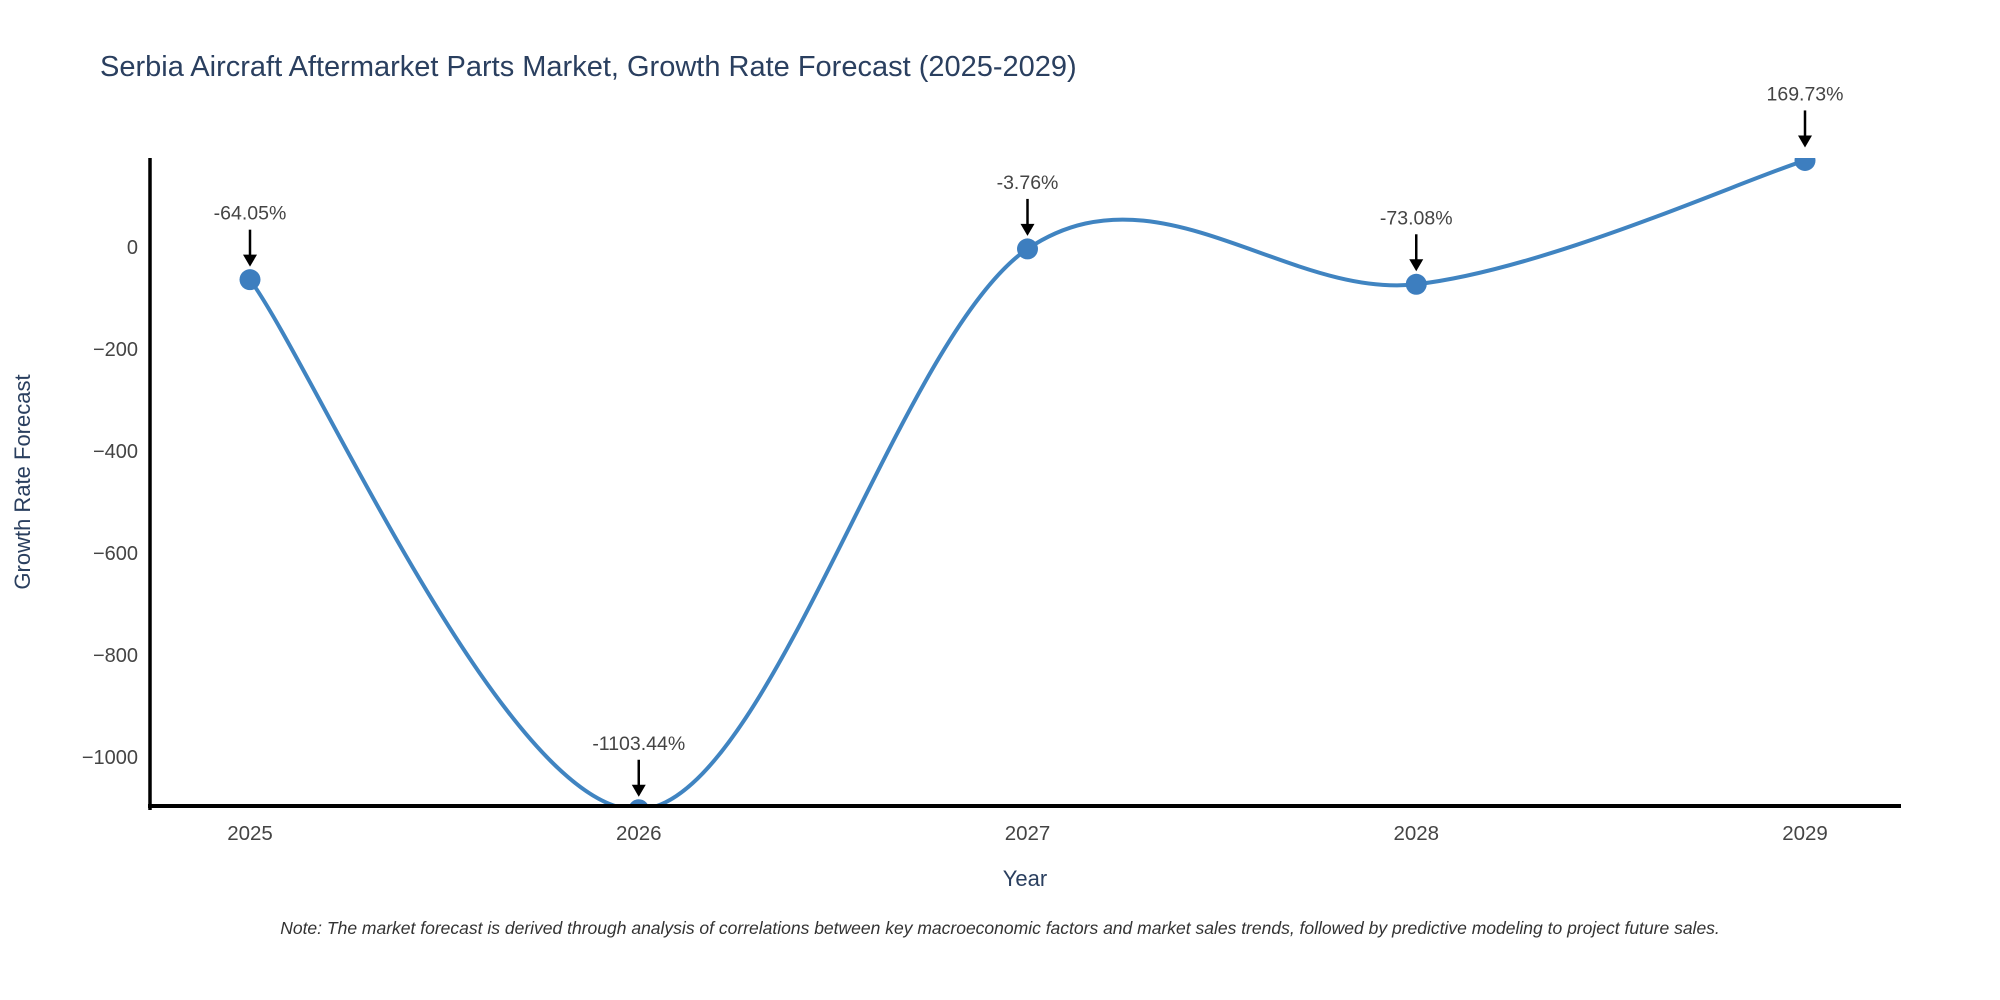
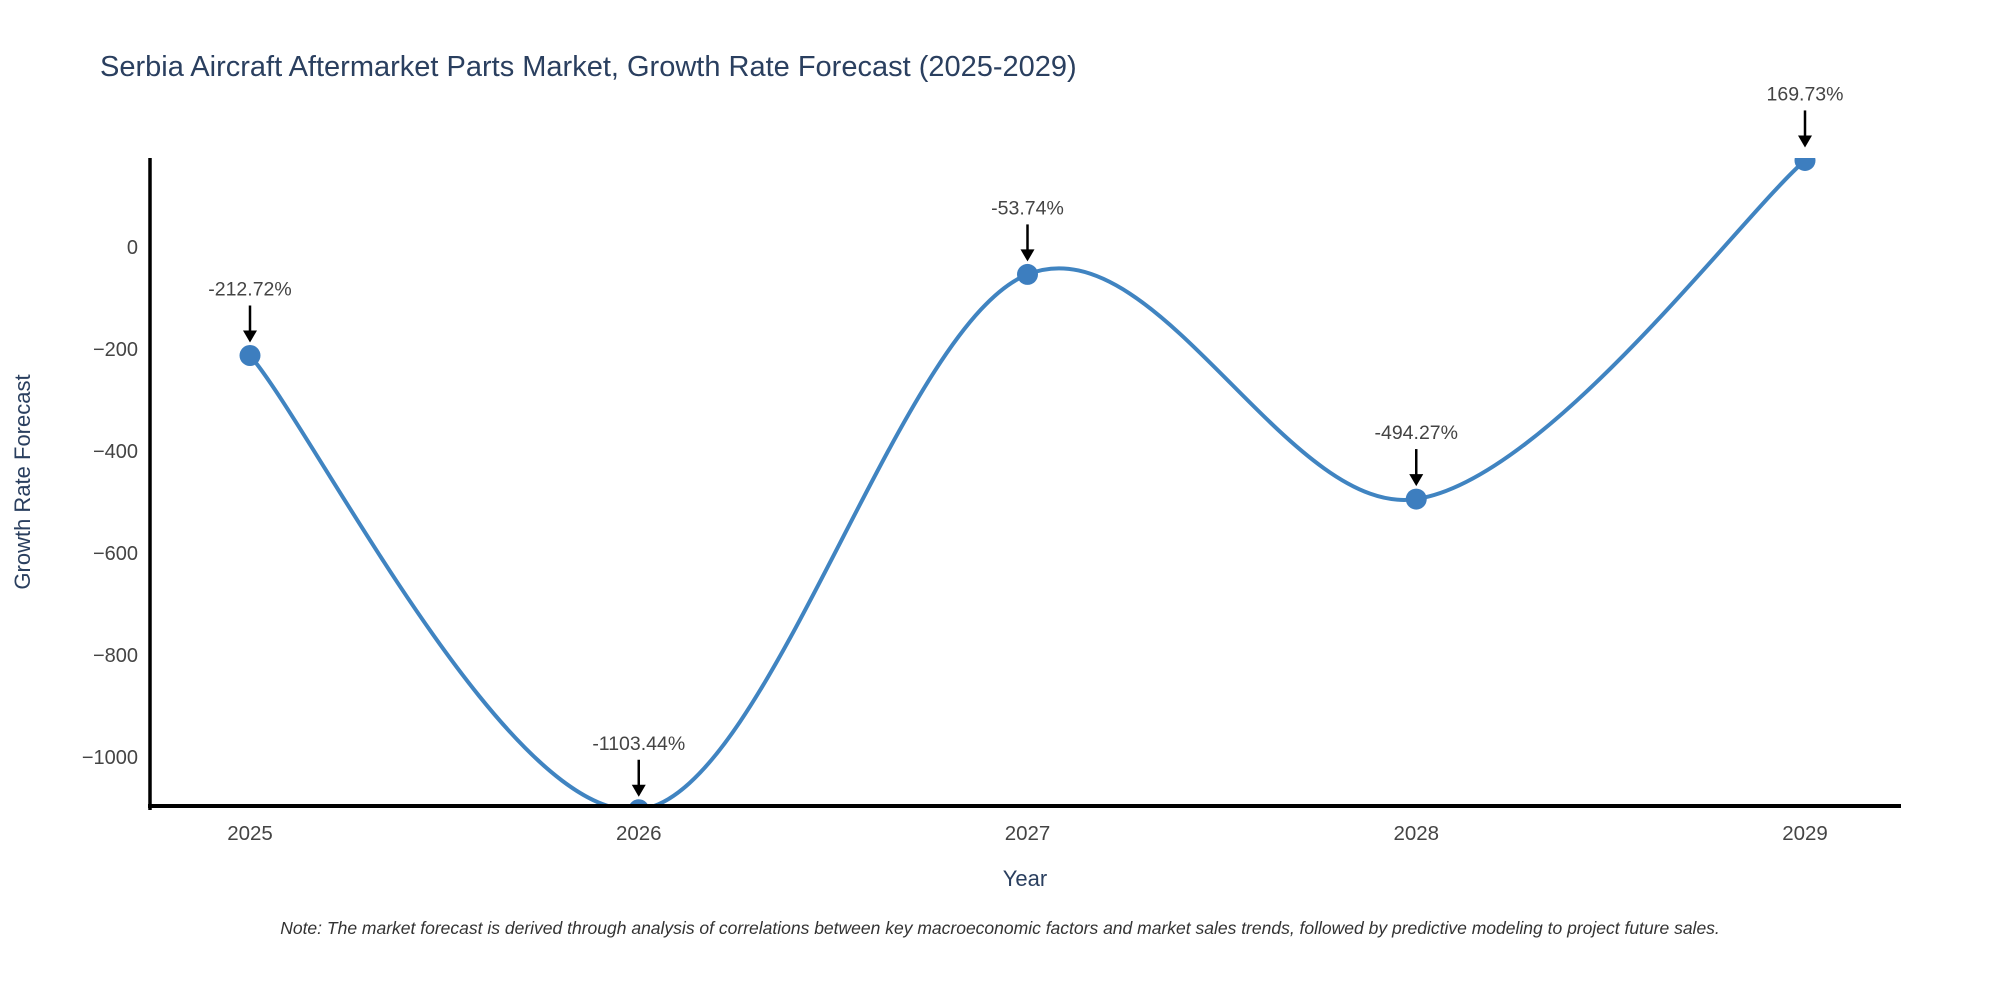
2025: -64.05% -> -212.72%
2027: -3.76% -> -53.74%
2028: -73.08% -> -494.27%
